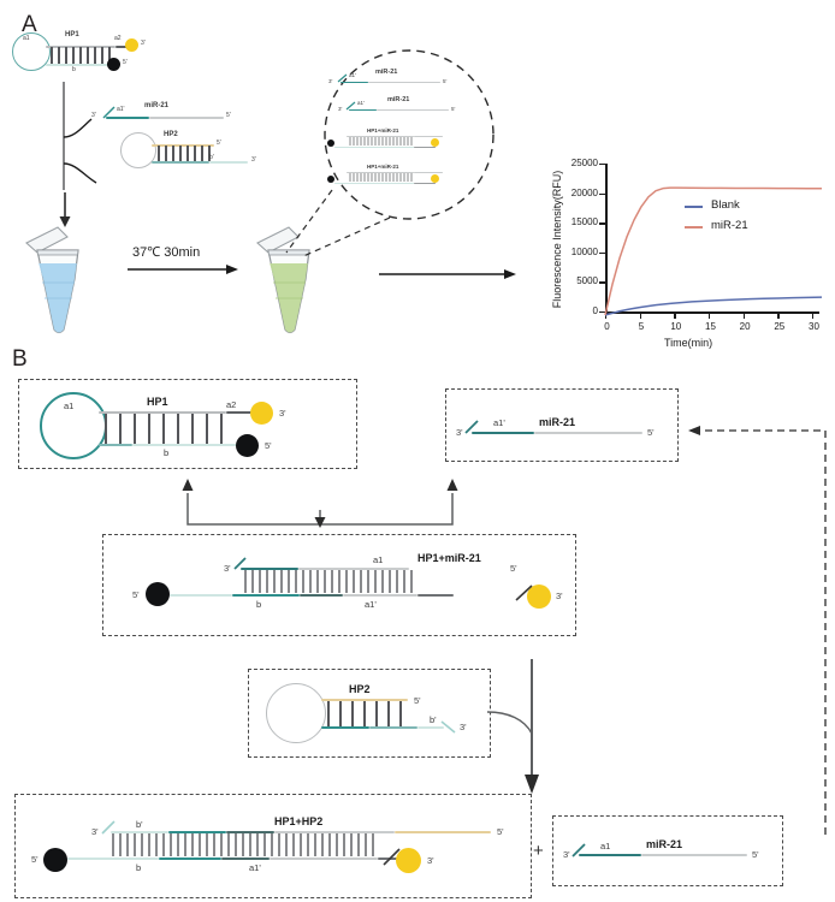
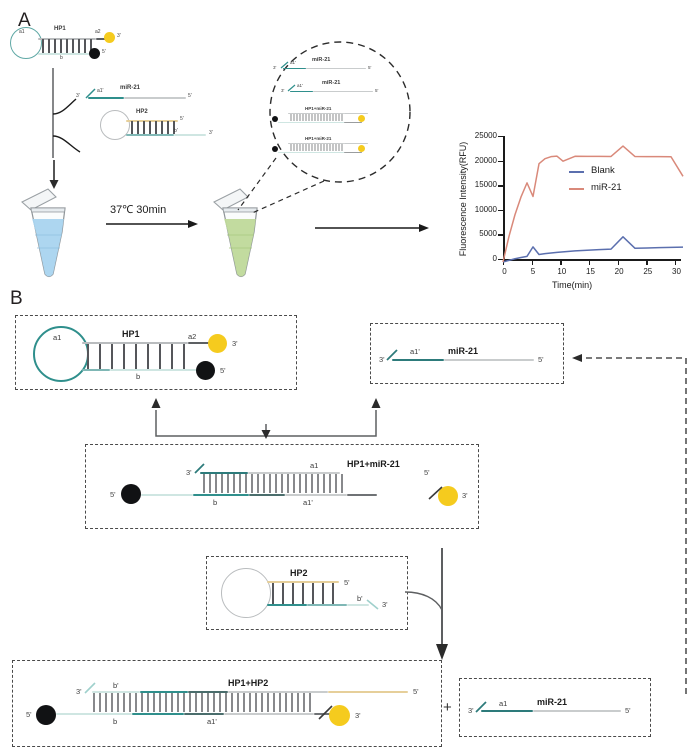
Blank/5: 1000 -> 3000
miR-21/5: 18000 -> 13000
miR-21/10: 21000 -> 20000
Blank/20: 3000 -> 5000
miR-21/20: 21000 -> 23000
miR-21/30: 21000 -> 17000
